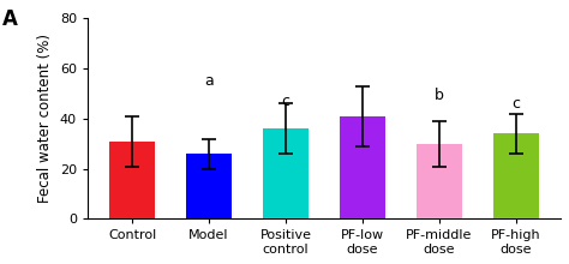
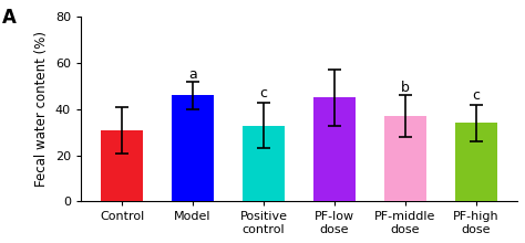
Model: 26 -> 46
Positive control: 36 -> 33
PF-low dose: 41 -> 45
PF-middle dose: 30 -> 37
